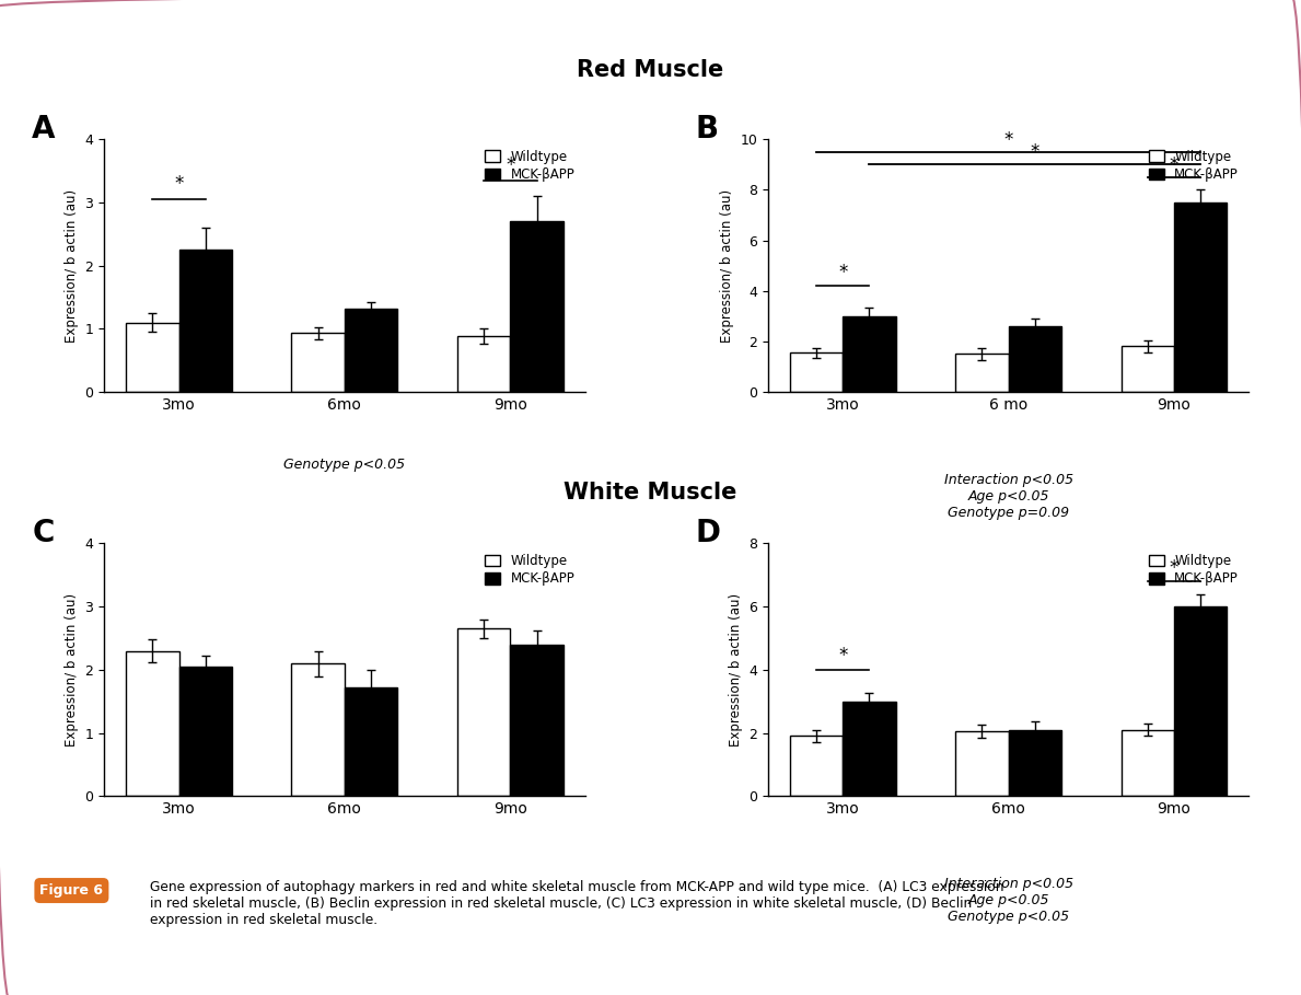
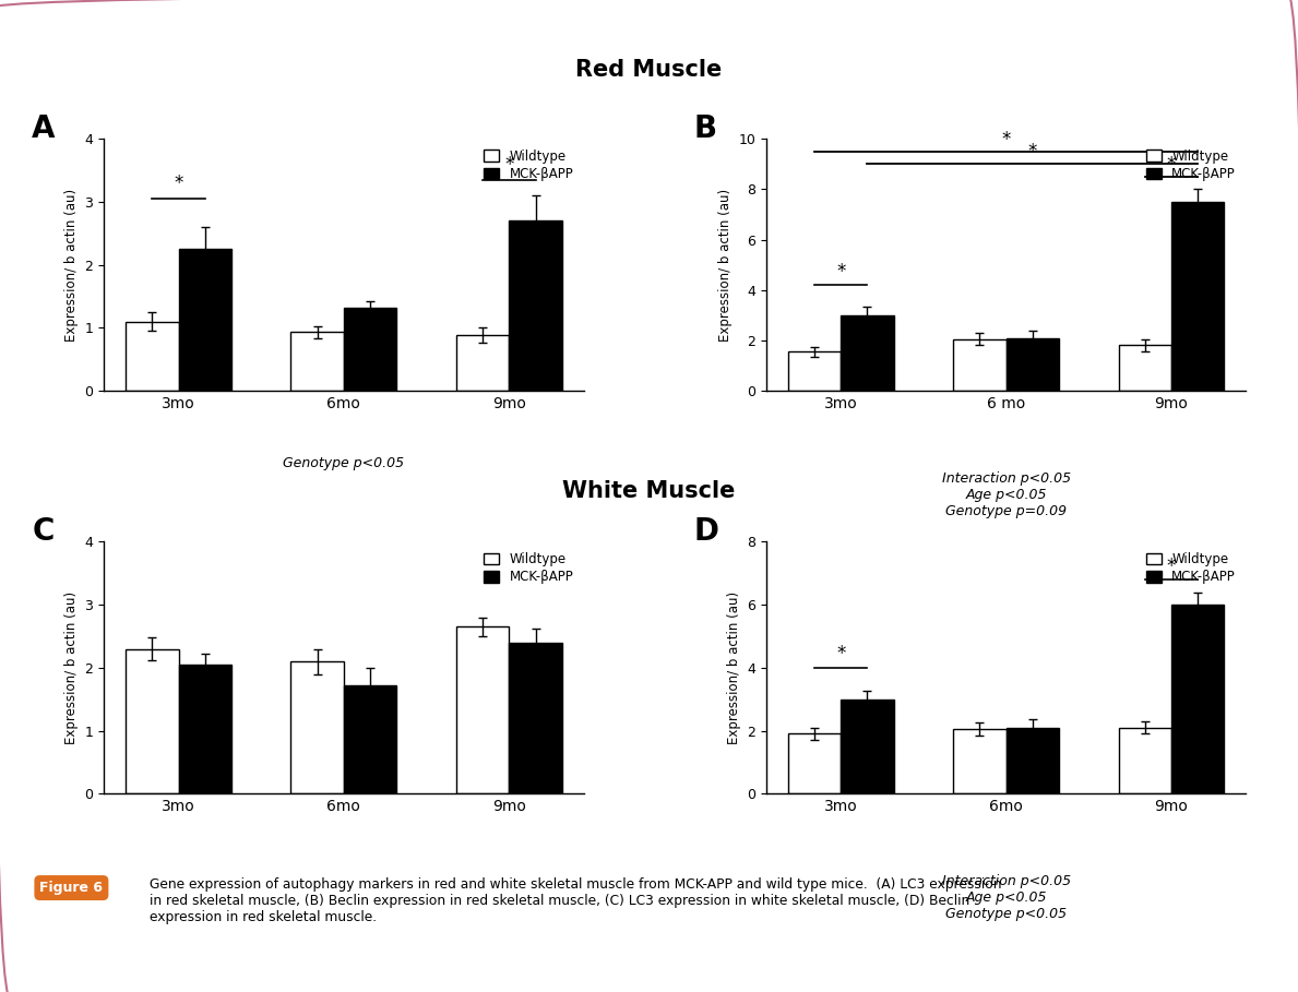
Wildtype/6 mo: 1.50 -> 2.05
MCK-βAPP/6 mo: 2.6 -> 2.1
